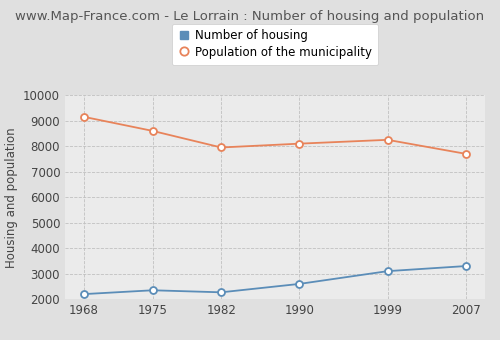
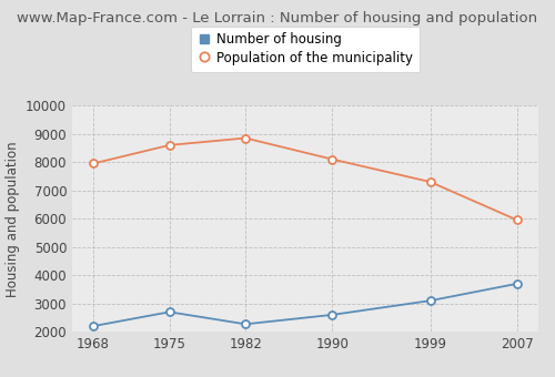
Population of the municipality/1968: 9150 -> 7950
Number of housing/1975: 2350 -> 2700
Population of the municipality/1982: 7950 -> 8850
Population of the municipality/1999: 8250 -> 7300
Number of housing/2007: 3300 -> 3700
Population of the municipality/2007: 7700 -> 5950
